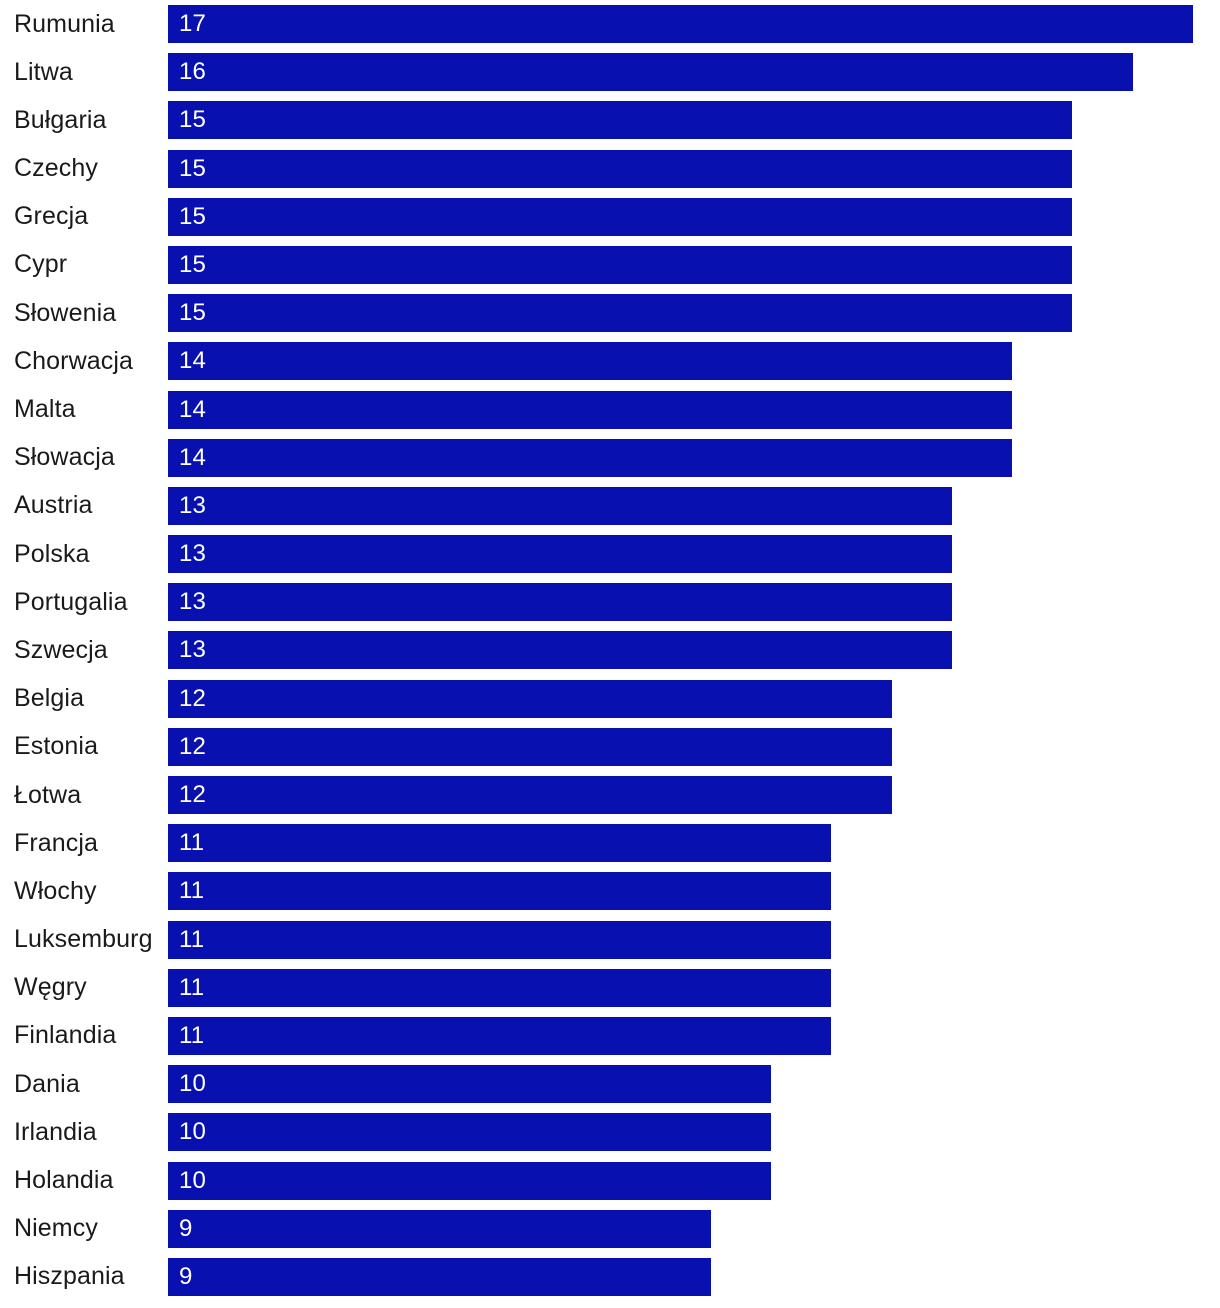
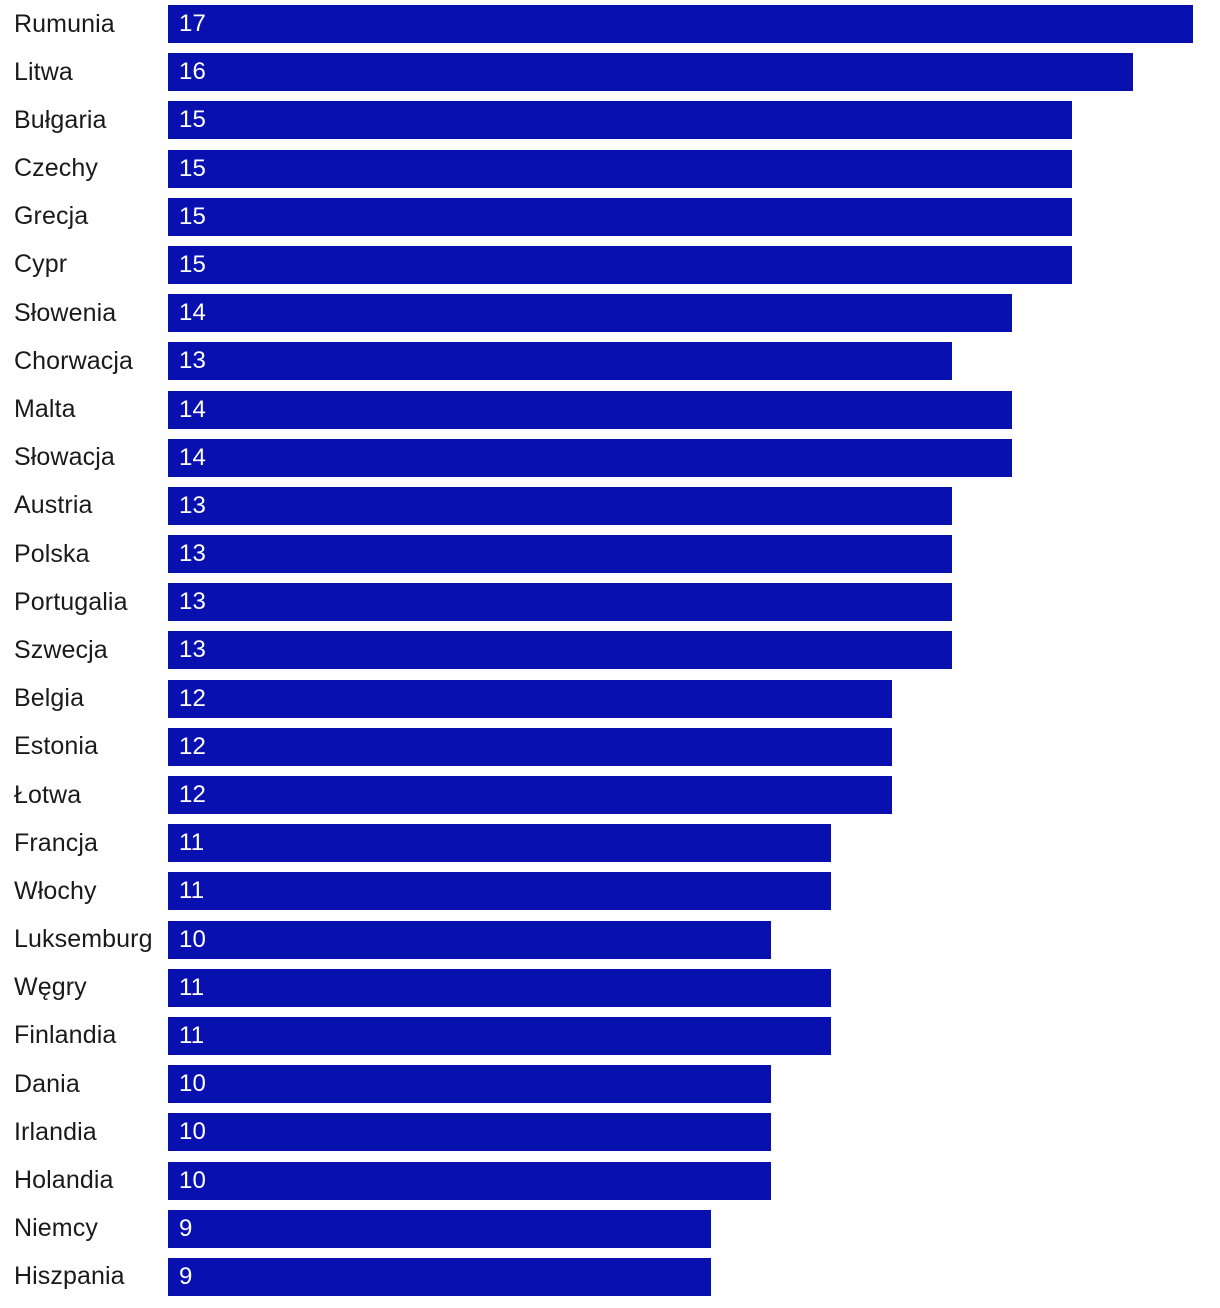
Słowenia: 15 -> 14
Chorwacja: 14 -> 13
Luksemburg: 11 -> 10
